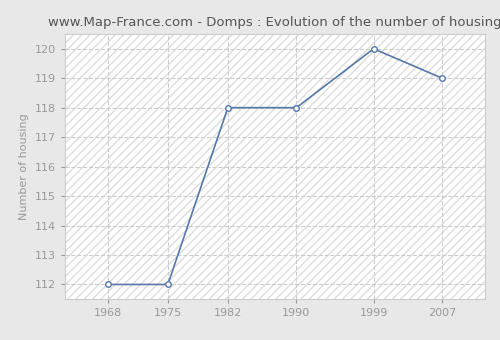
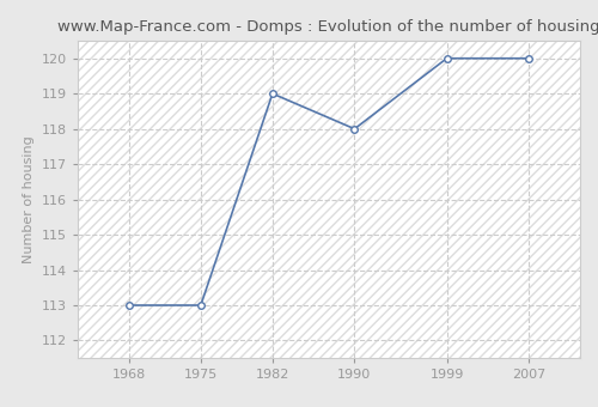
1968: 112 -> 113
1975: 112 -> 113
1982: 118 -> 119
2007: 119 -> 120
